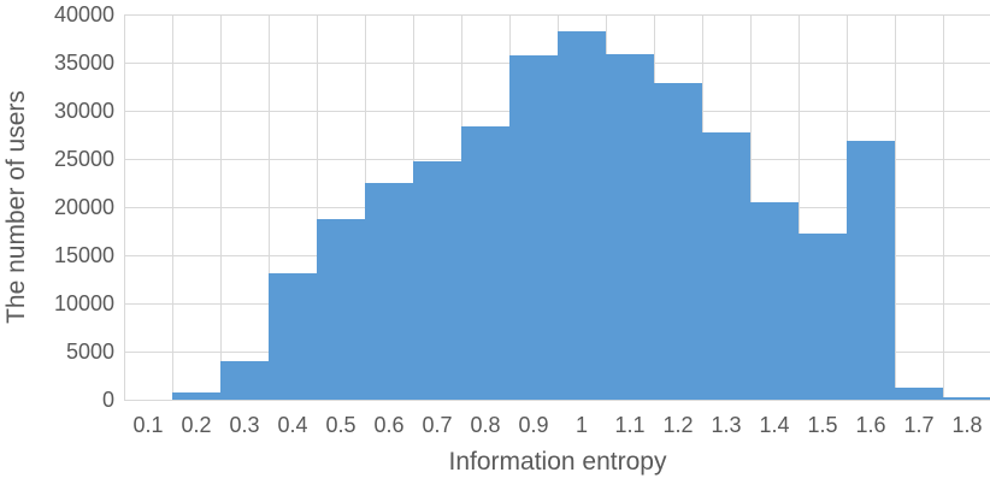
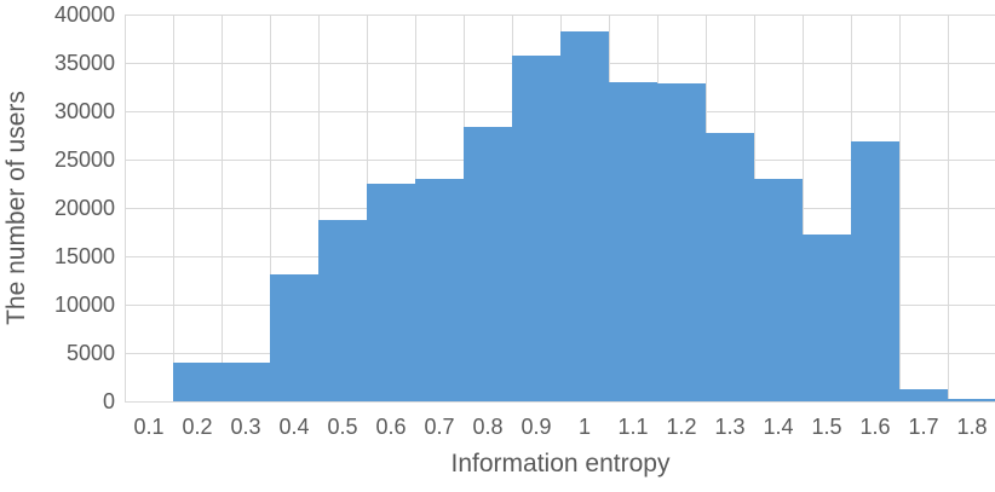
0.2: 1000 -> 4000
0.7: 25000 -> 23000
1.1: 36000 -> 33000
1.4: 20000 -> 23000
